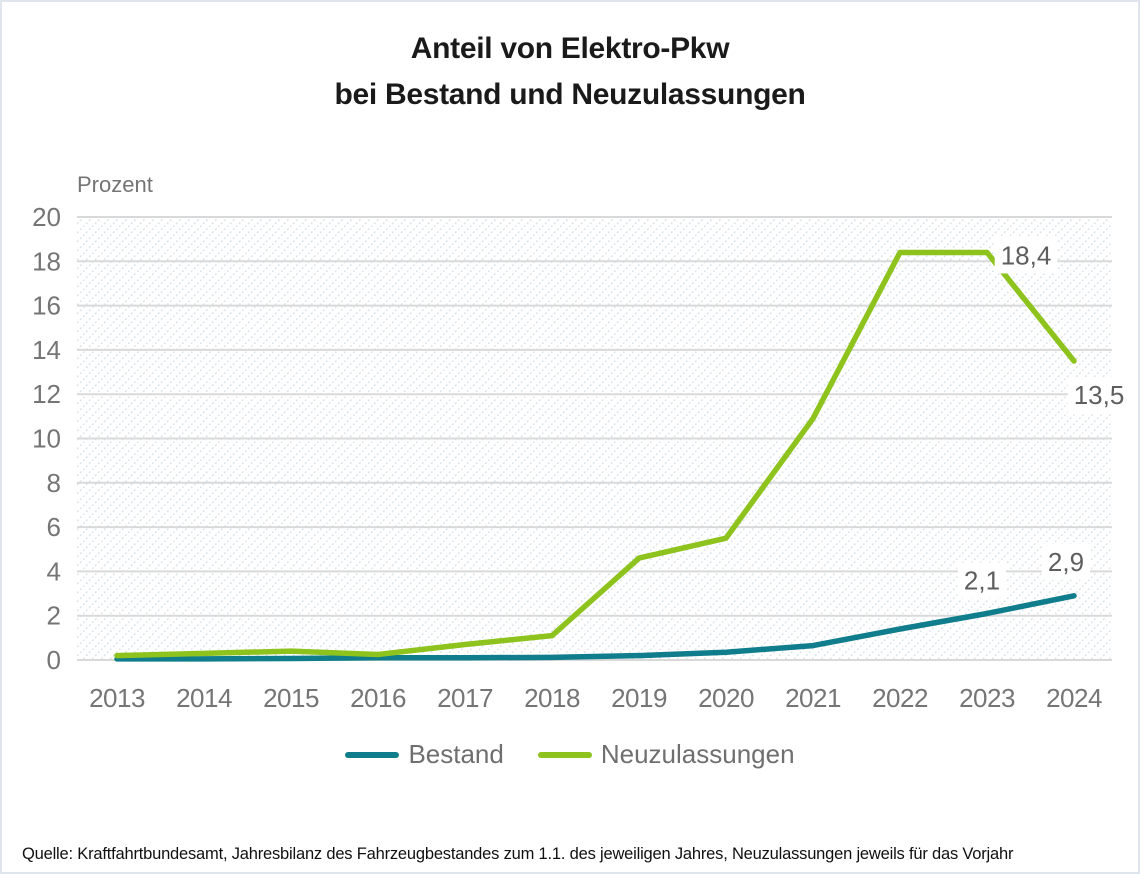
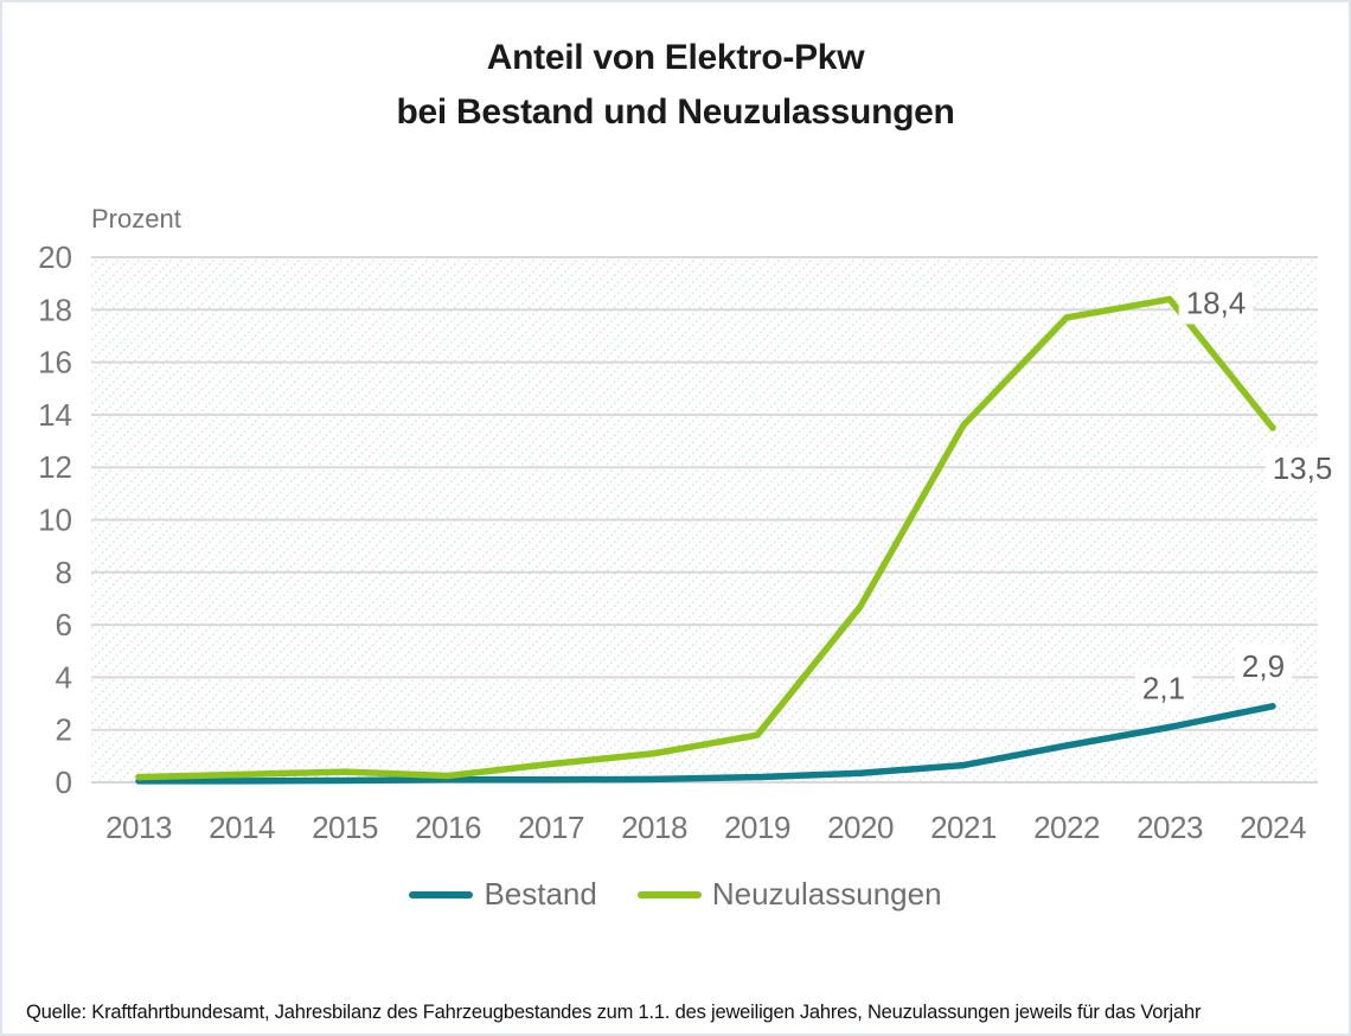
Neuzulassungen/2019: 4.6 -> 1.8
Neuzulassungen/2020: 5.5 -> 6.7
Neuzulassungen/2021: 10.9 -> 13.6
Neuzulassungen/2022: 18.4 -> 17.7
